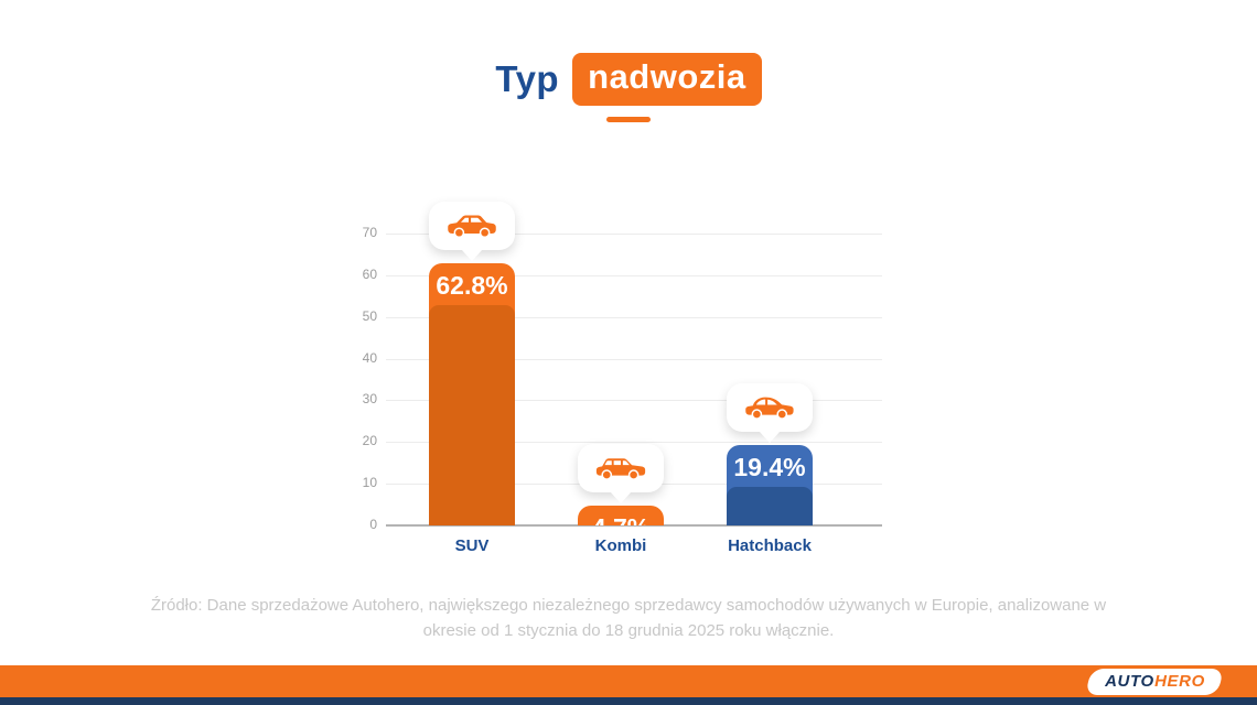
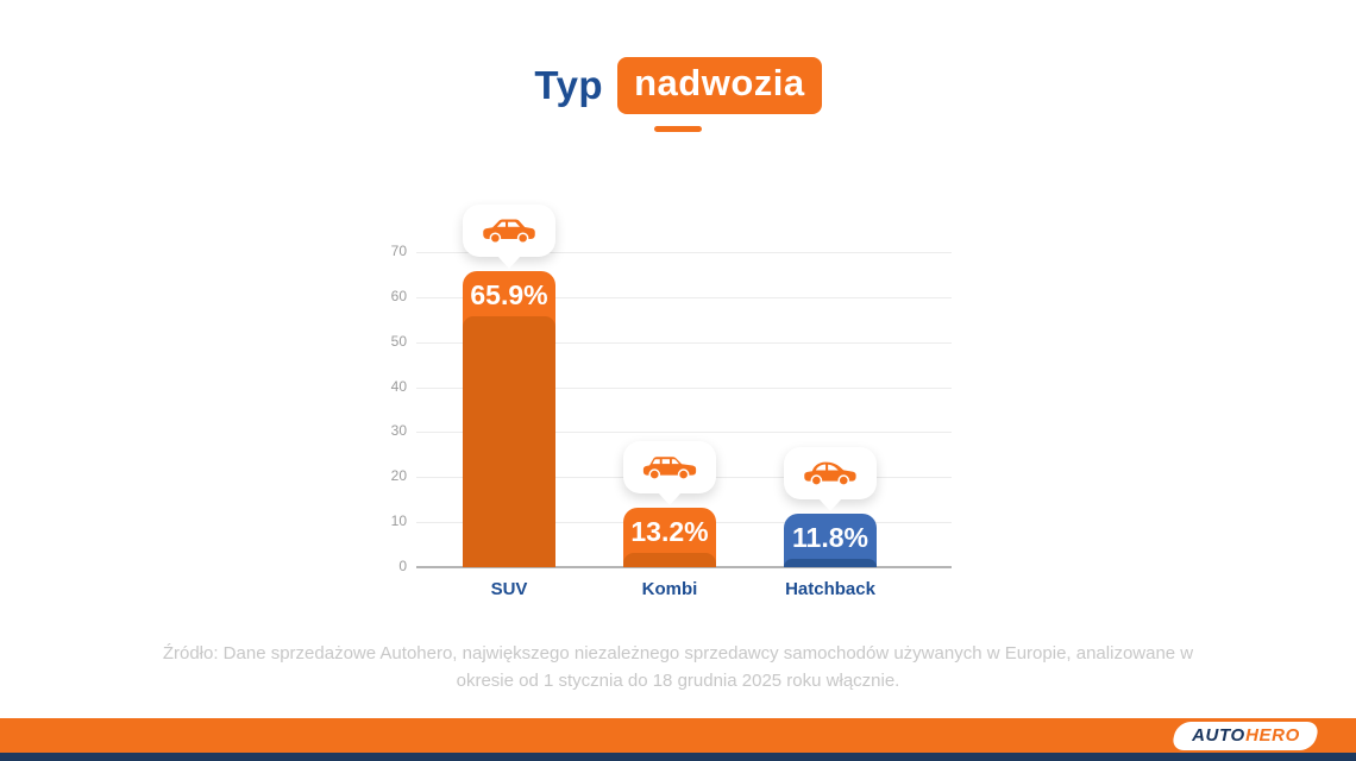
SUV: 62.8% -> 65.9%
Kombi: 4.7% -> 13.2%
Hatchback: 19.4% -> 11.8%
